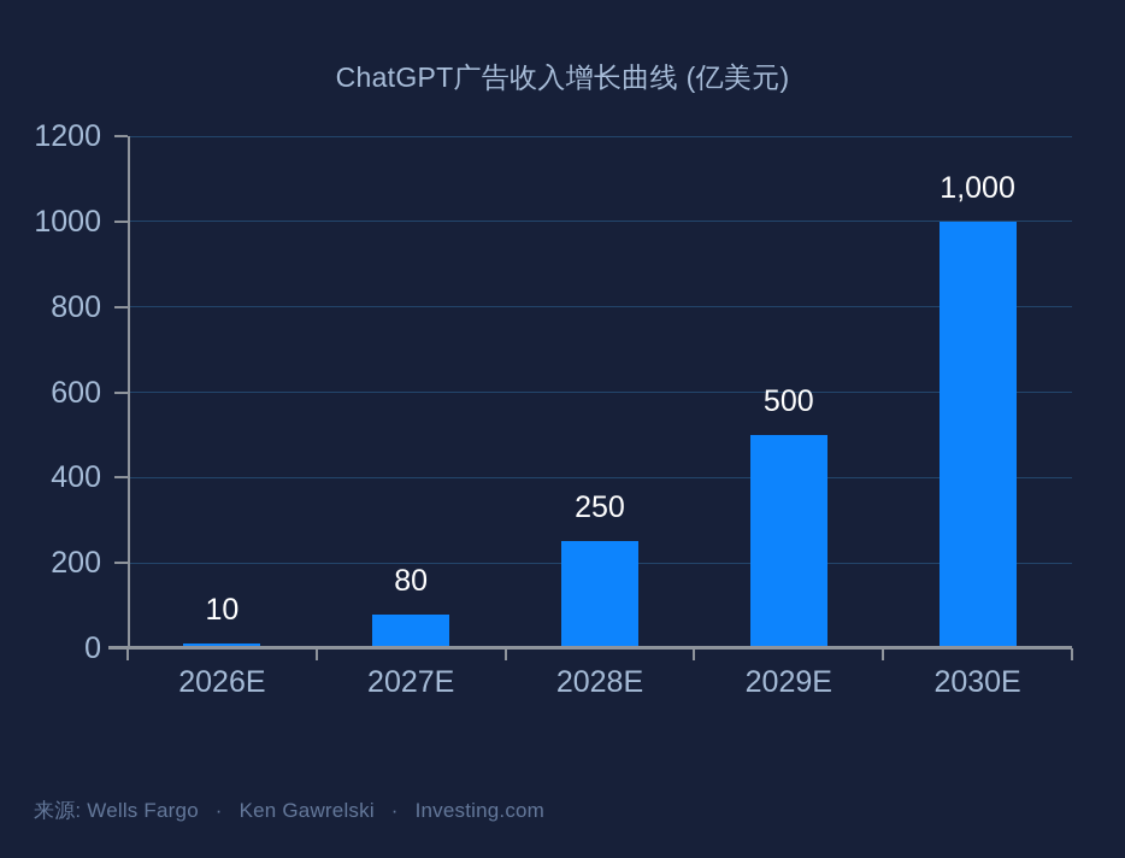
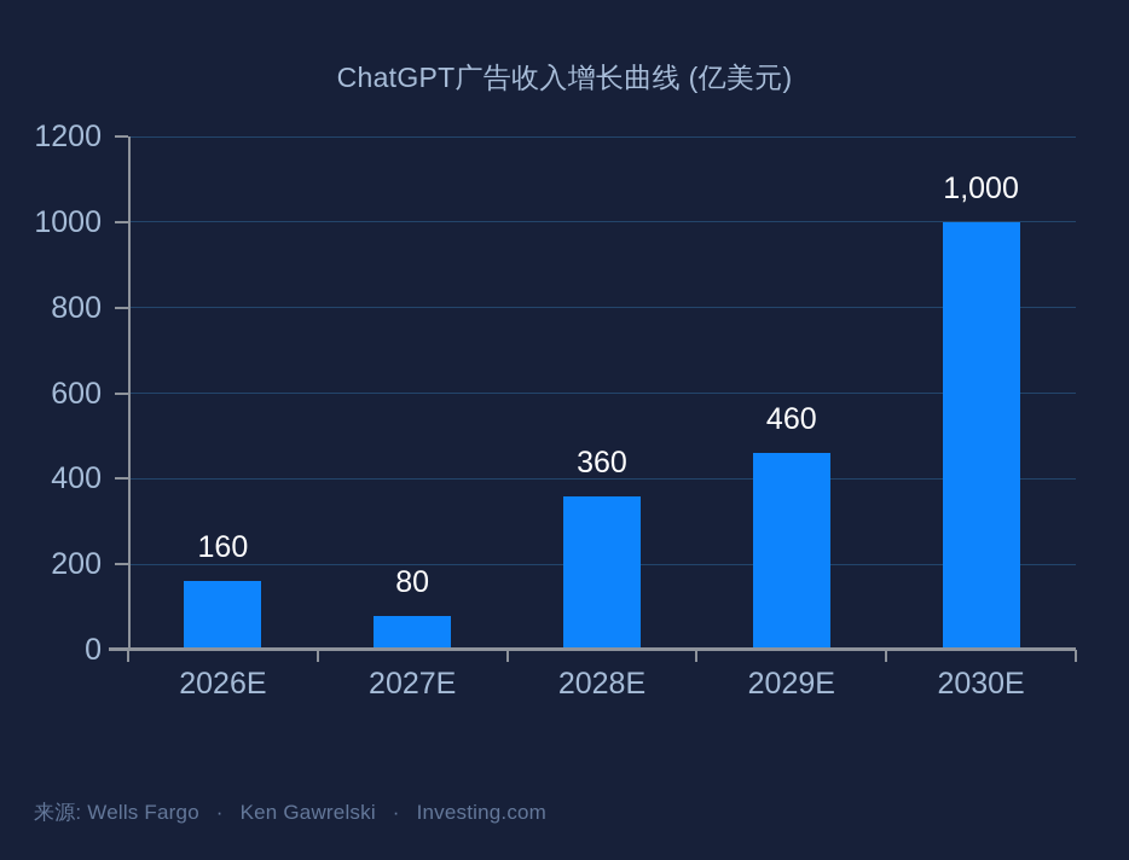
2026E: 10 -> 160
2028E: 250 -> 360
2029E: 500 -> 460
